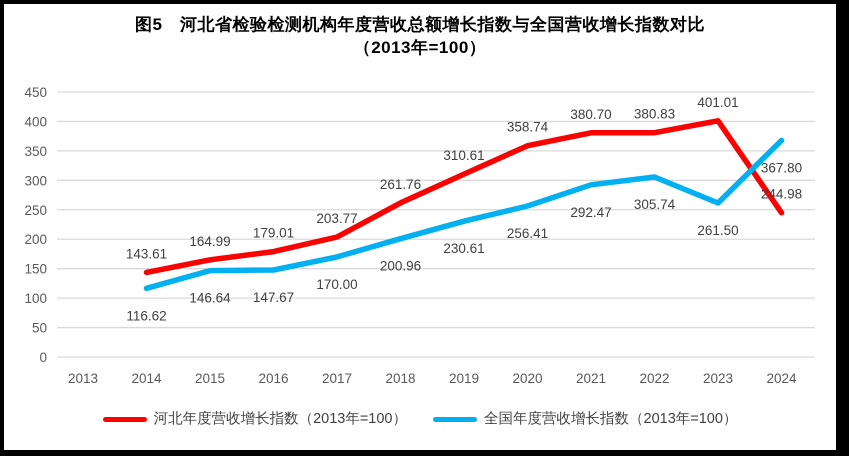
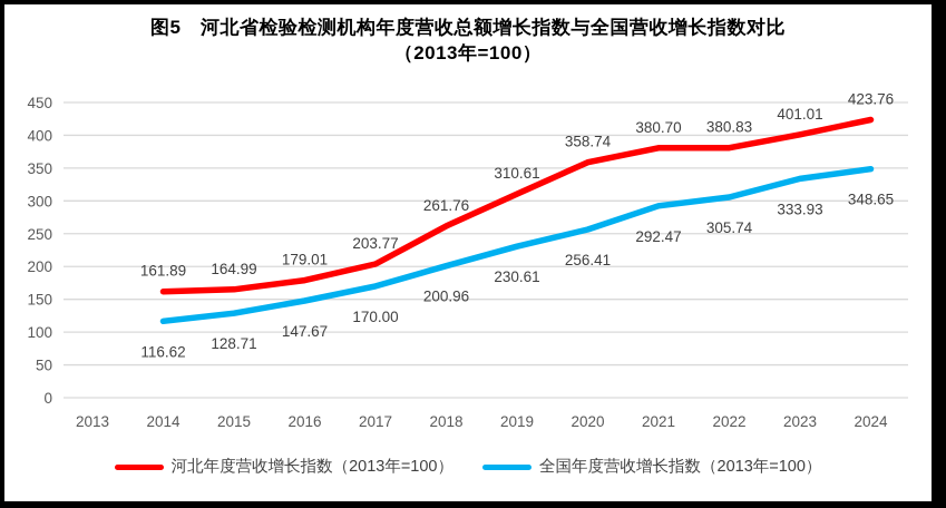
河北年度营收增长指数（2013年=100）/2014: 143.61 -> 161.89
全国年度营收增长指数（2013年=100）/2015: 146.64 -> 128.71
全国年度营收增长指数（2013年=100）/2023: 261.50 -> 333.93
河北年度营收增长指数（2013年=100）/2024: 244.98 -> 423.76
全国年度营收增长指数（2013年=100）/2024: 367.80 -> 348.65
